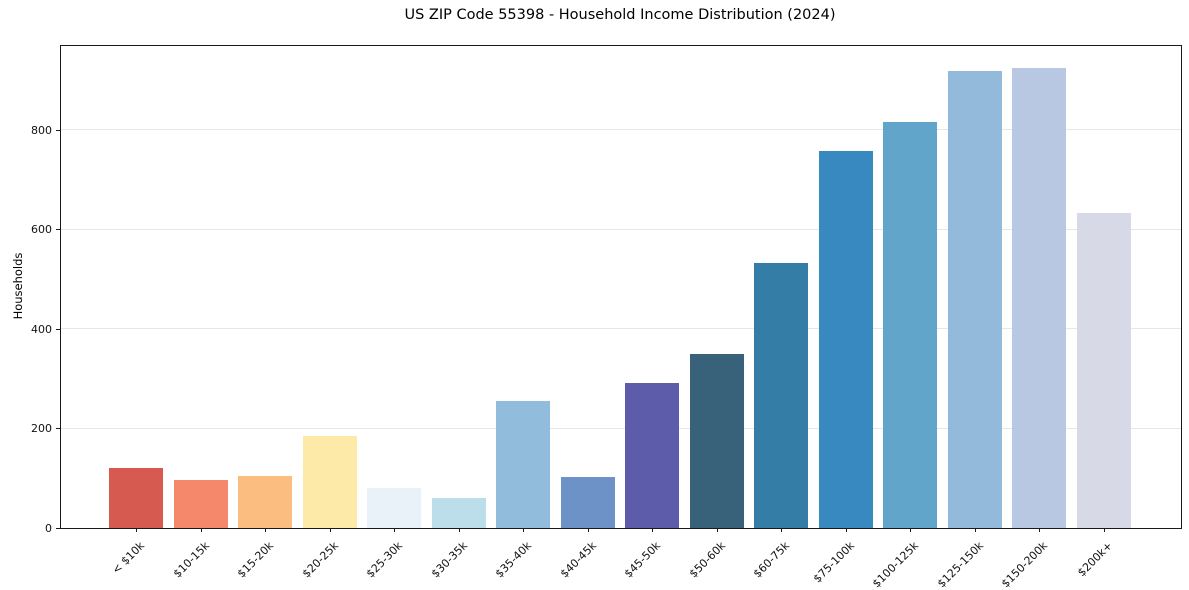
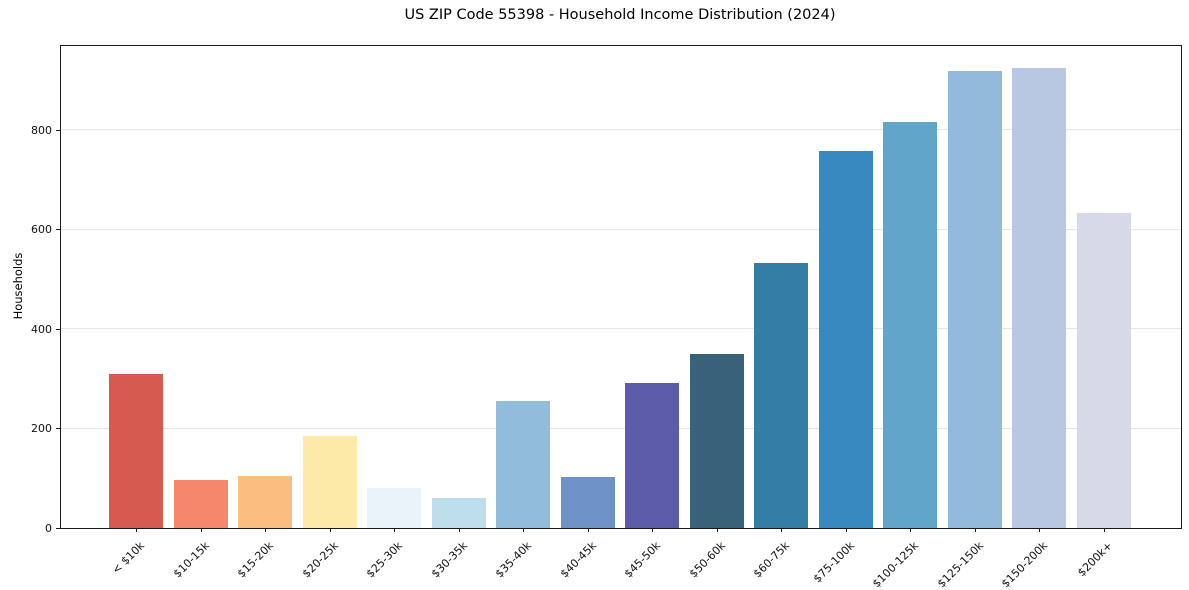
< $10k: 120 -> 310
